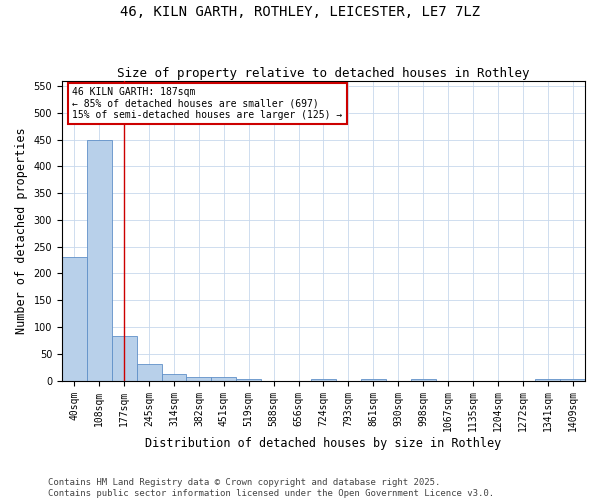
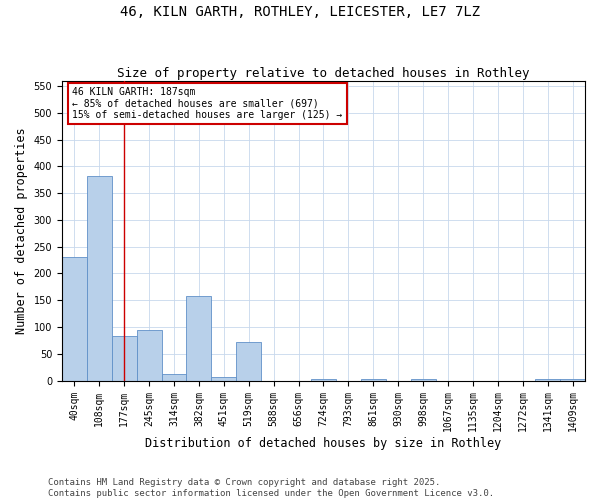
108sqm: 450 -> 382
245sqm: 31 -> 94
382sqm: 7 -> 158
519sqm: 3 -> 72
